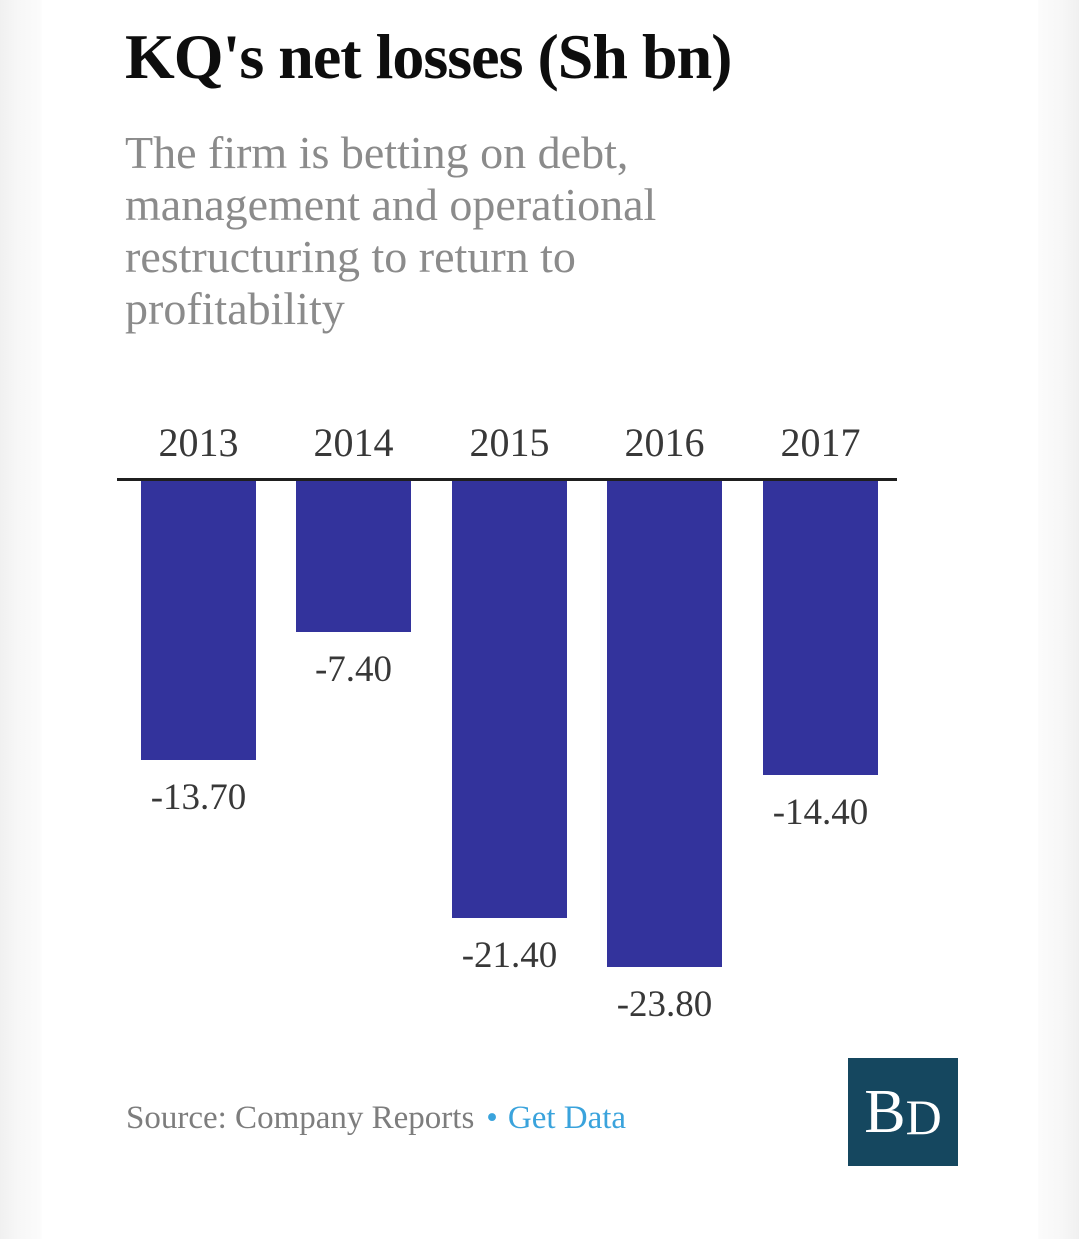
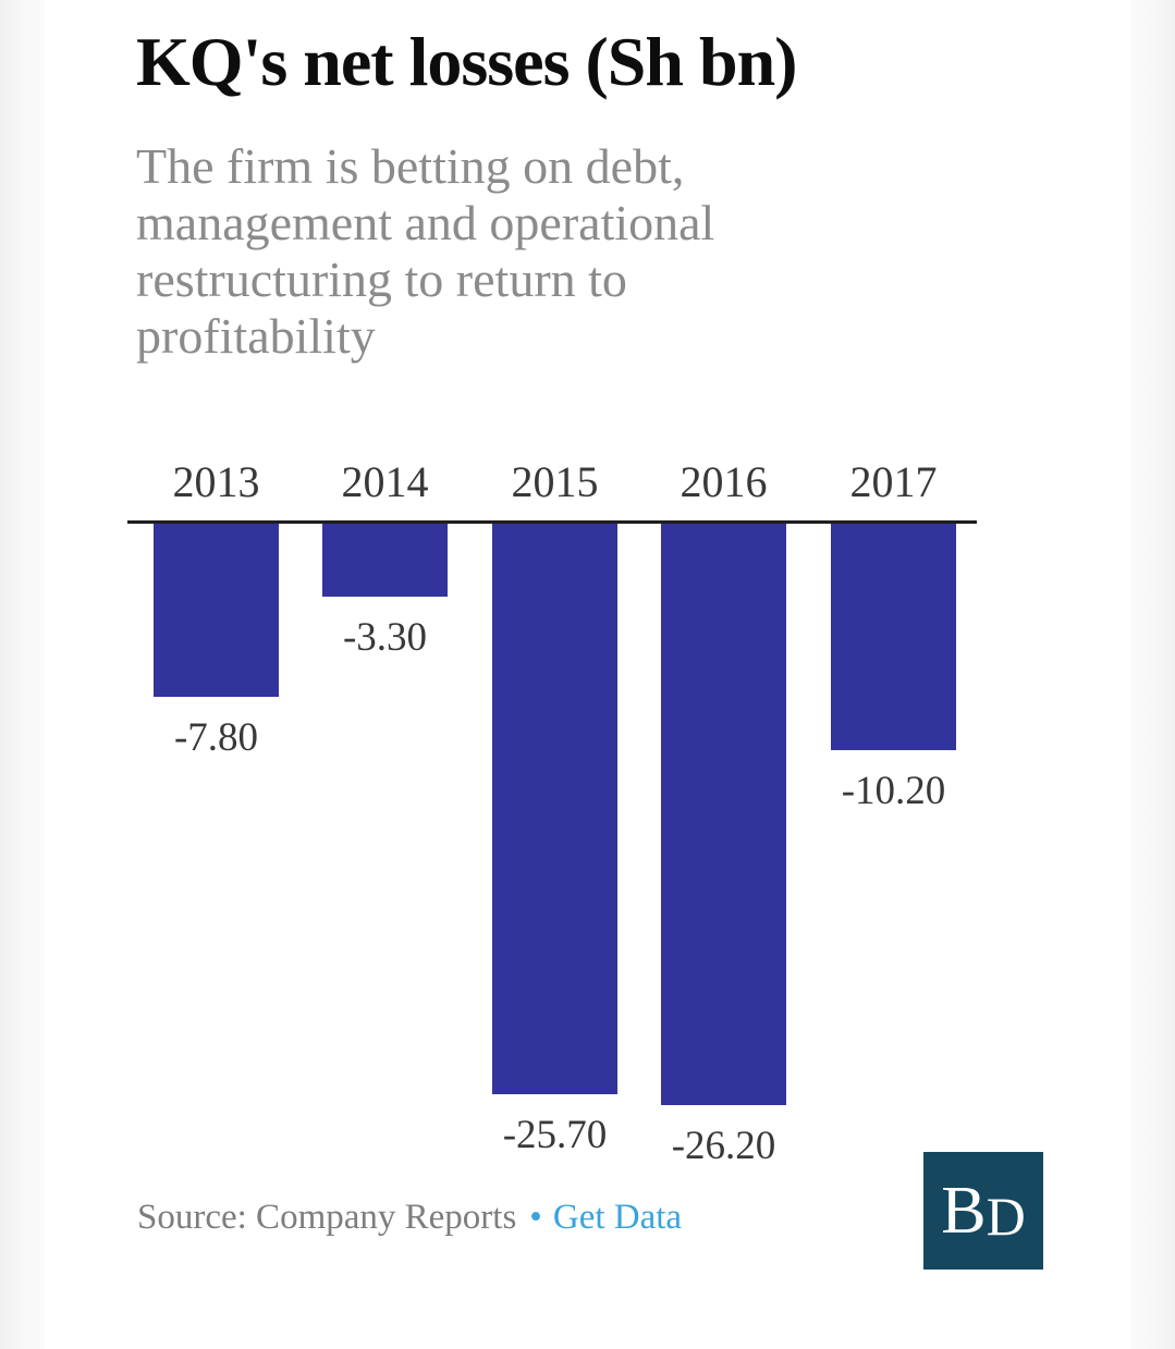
2013: -13.70 -> -7.80
2014: -7.40 -> -3.30
2015: -21.40 -> -25.70
2016: -23.80 -> -26.20
2017: -14.40 -> -10.20
